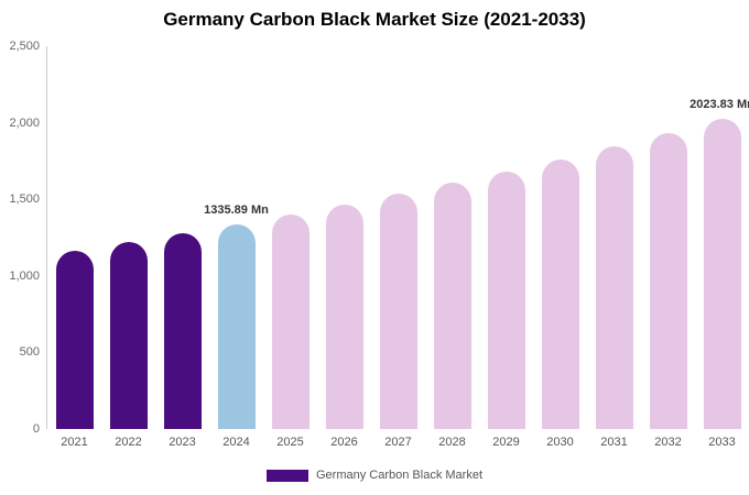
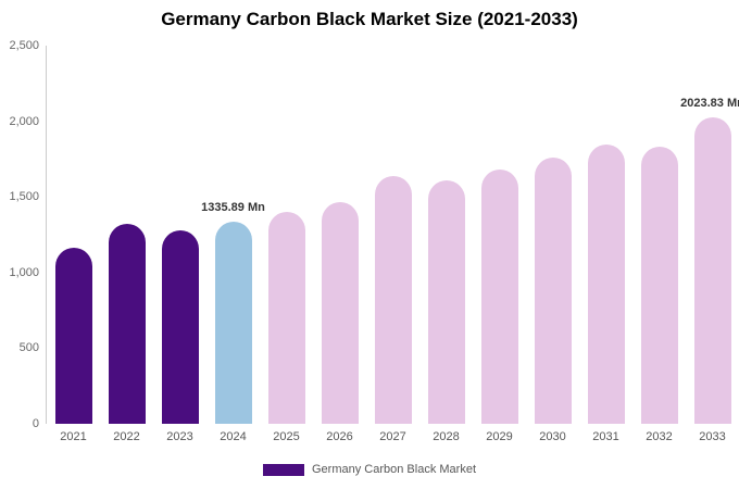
2022: 1220 -> 1320
2027: 1530 -> 1640
2032: 1930 -> 1830
